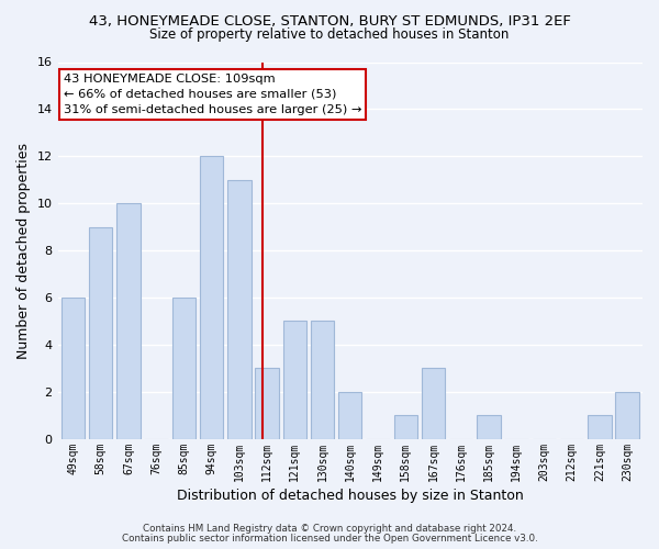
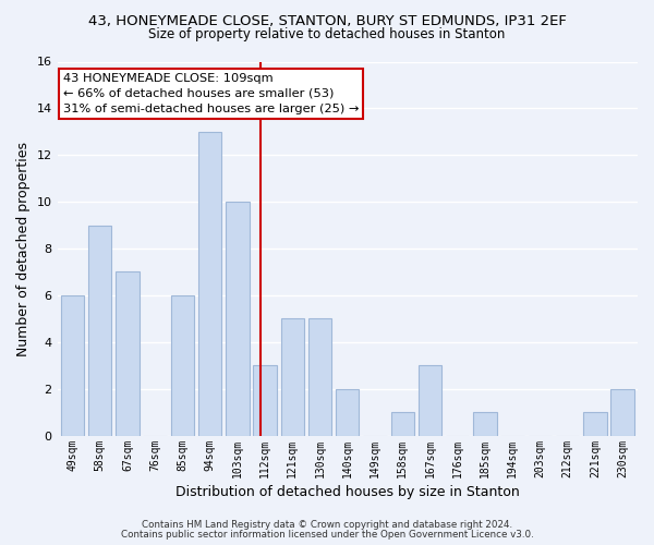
67sqm: 10 -> 7
94sqm: 12 -> 13
103sqm: 11 -> 10
